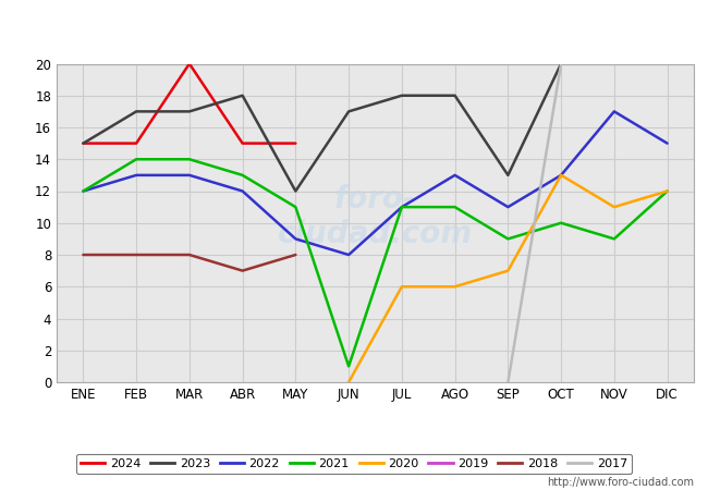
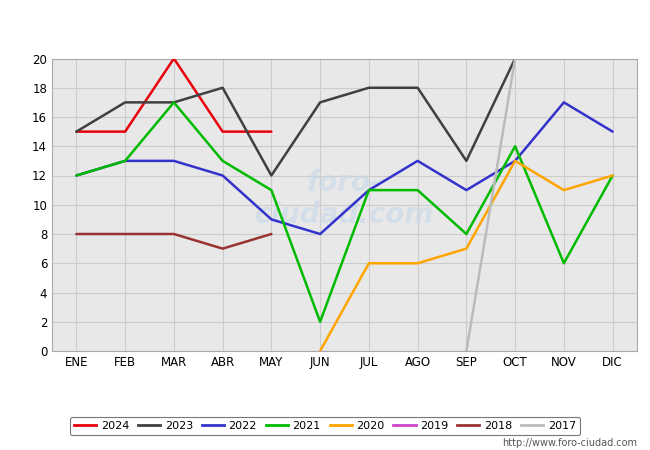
2021/FEB: 14 -> 13
2021/MAR: 14 -> 17
2021/JUN: 1 -> 2
2021/SEP: 9 -> 8
2021/OCT: 10 -> 14
2021/NOV: 9 -> 6
